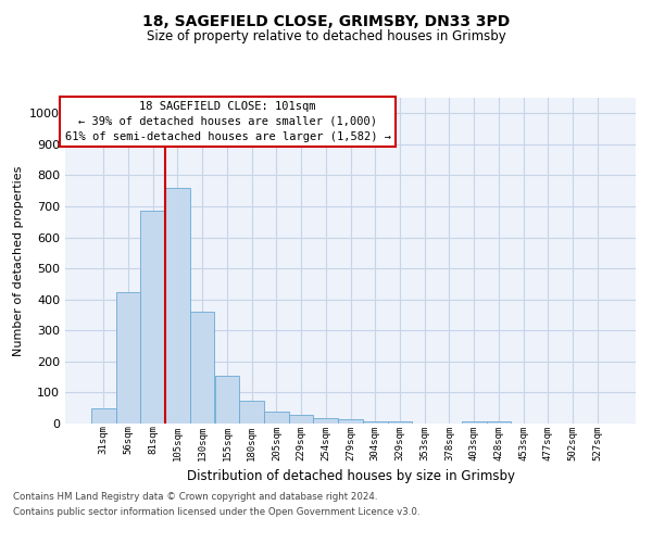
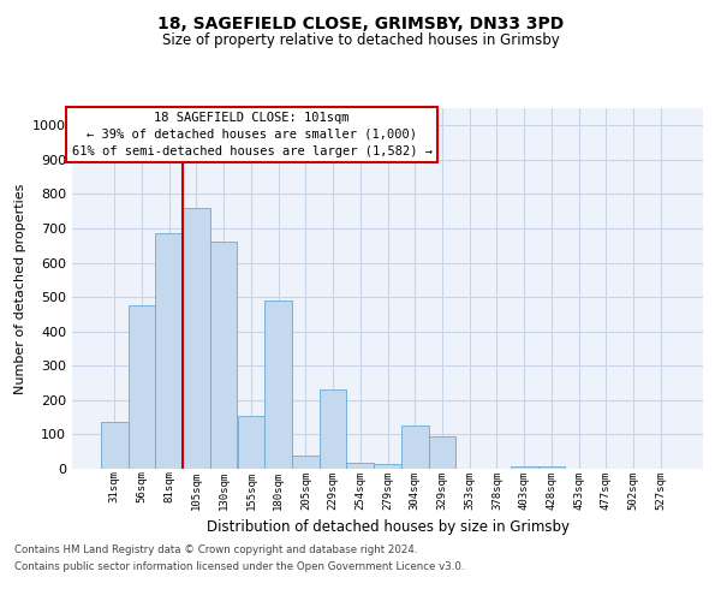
31sqm: 50 -> 135
56sqm: 425 -> 475
130sqm: 360 -> 660
180sqm: 75 -> 490
229sqm: 28 -> 230
304sqm: 8 -> 125
329sqm: 8 -> 95
